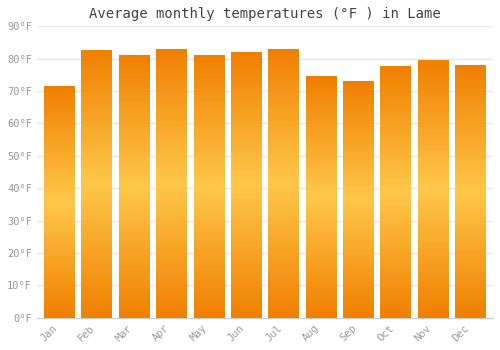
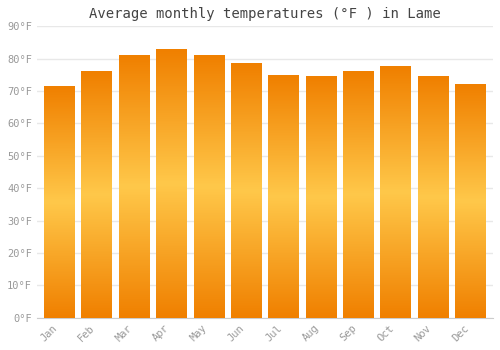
Feb: 82.5°F -> 76.0°F
Jun: 82.0°F -> 78.5°F
Jul: 83.0°F -> 75.0°F
Sep: 73.0°F -> 76.0°F
Nov: 79.5°F -> 74.5°F
Dec: 78.0°F -> 72.0°F
